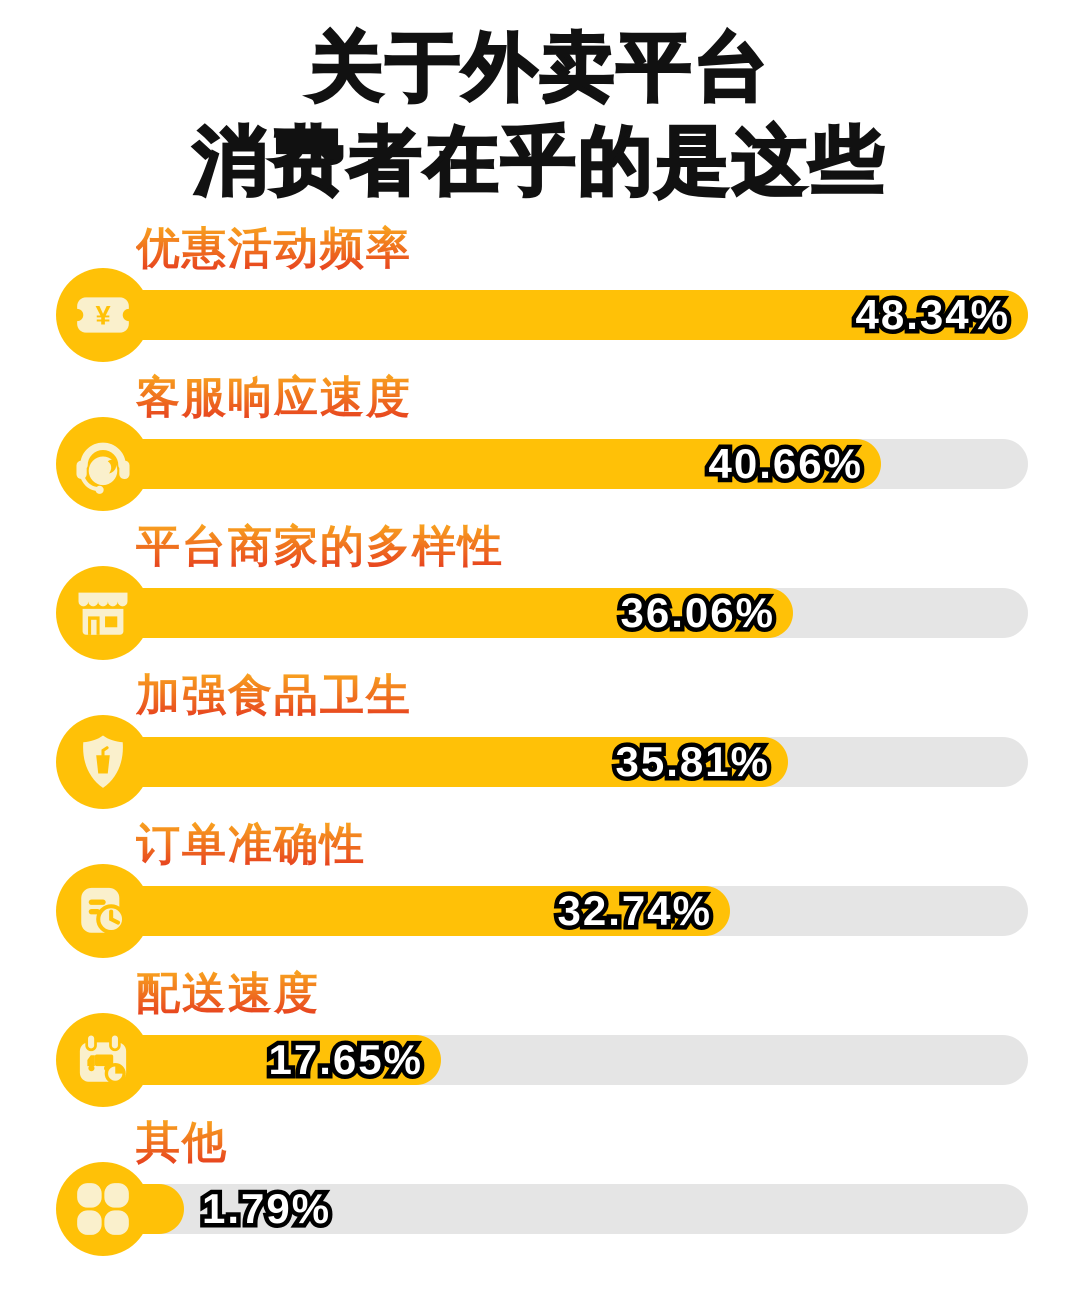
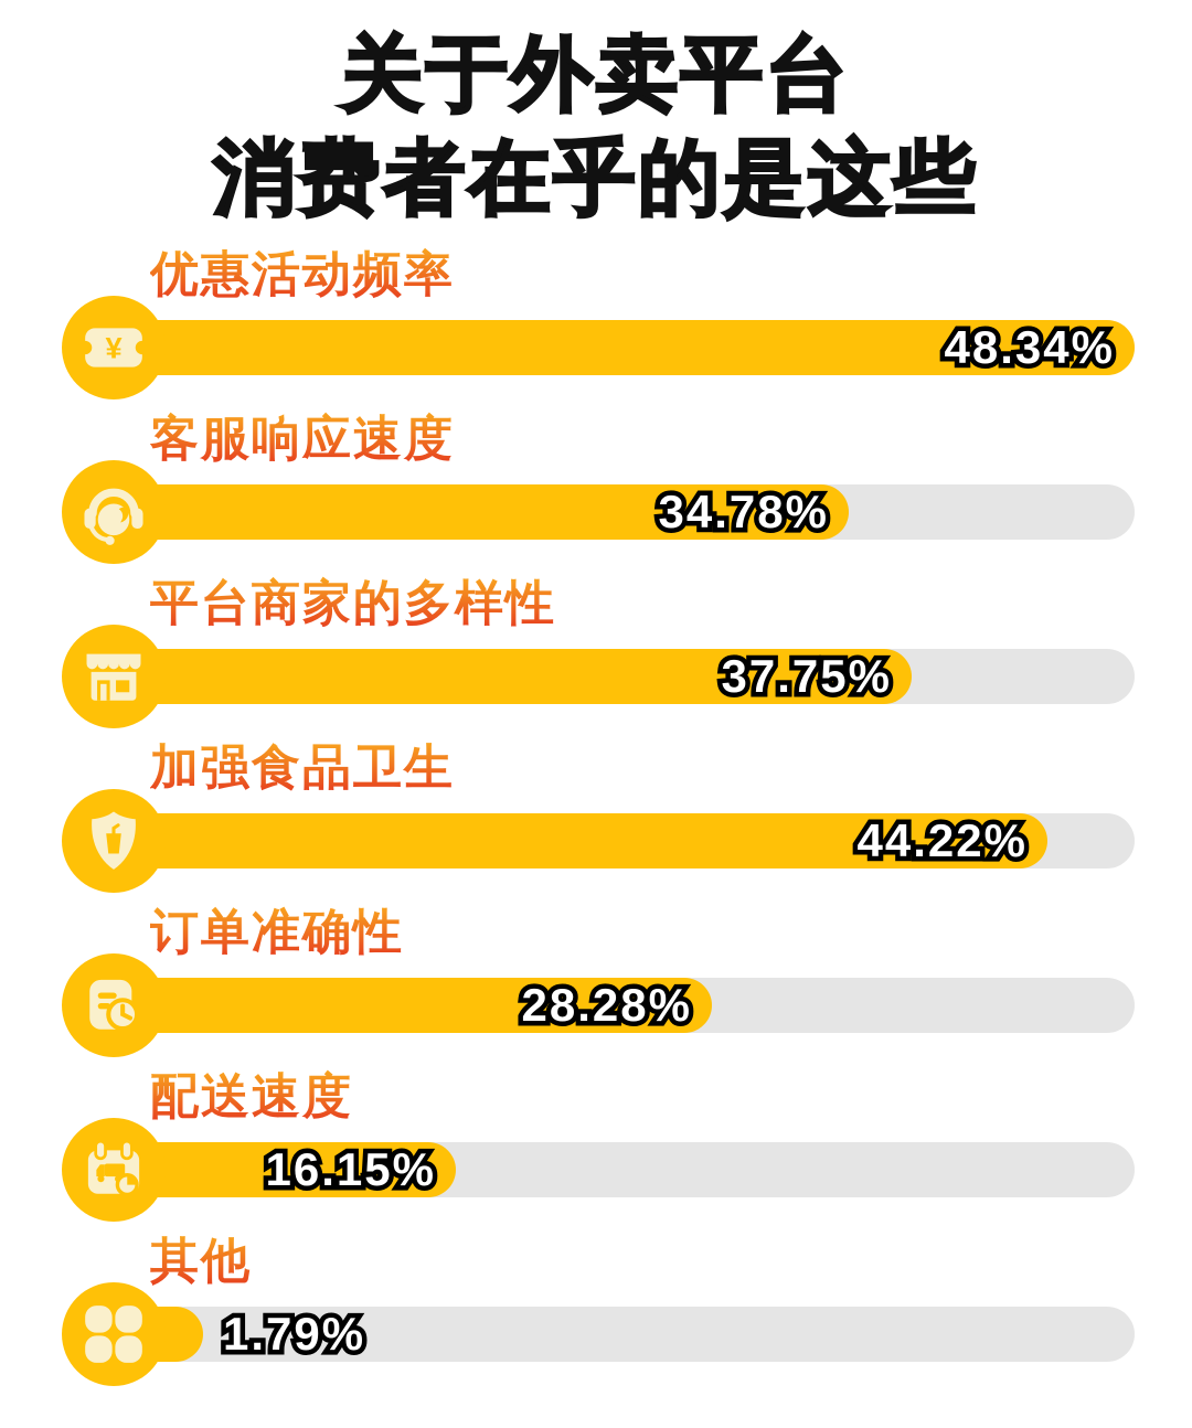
客服响应速度: 40.66% -> 34.78%
平台商家的多样性: 36.06% -> 37.75%
加强食品卫生: 35.81% -> 44.22%
订单准确性: 32.74% -> 28.28%
配送速度: 17.65% -> 16.15%
